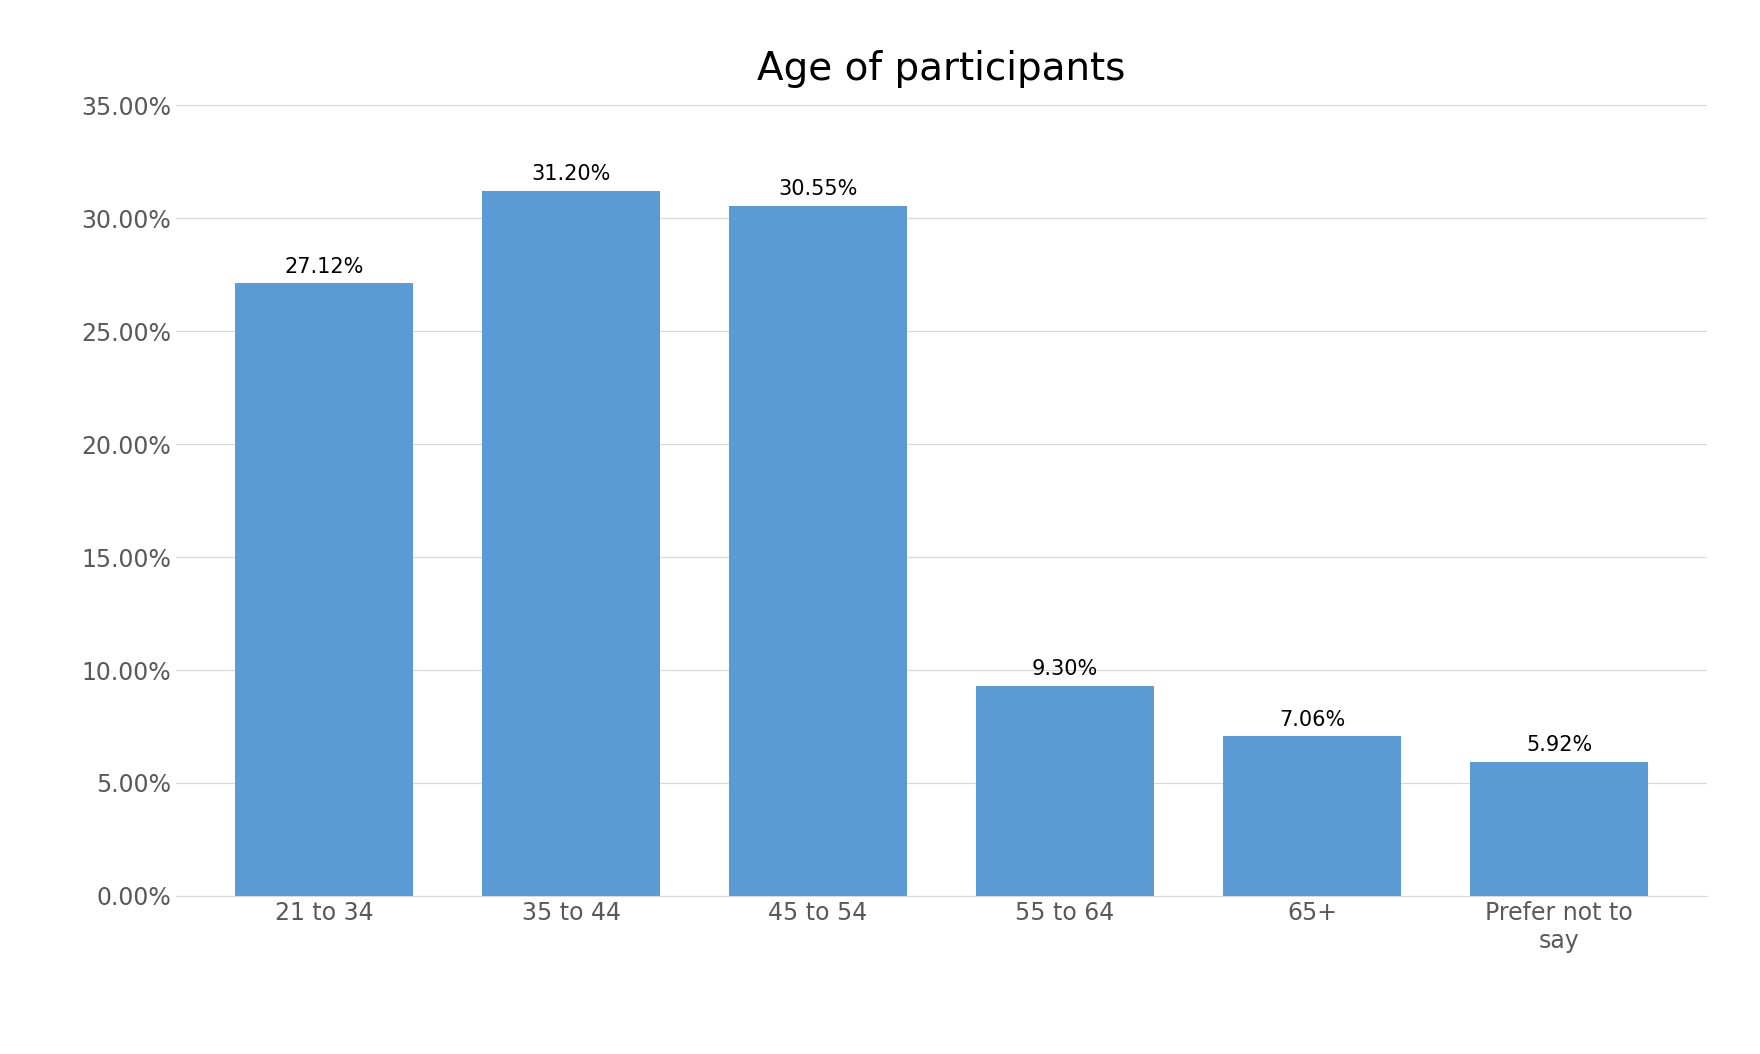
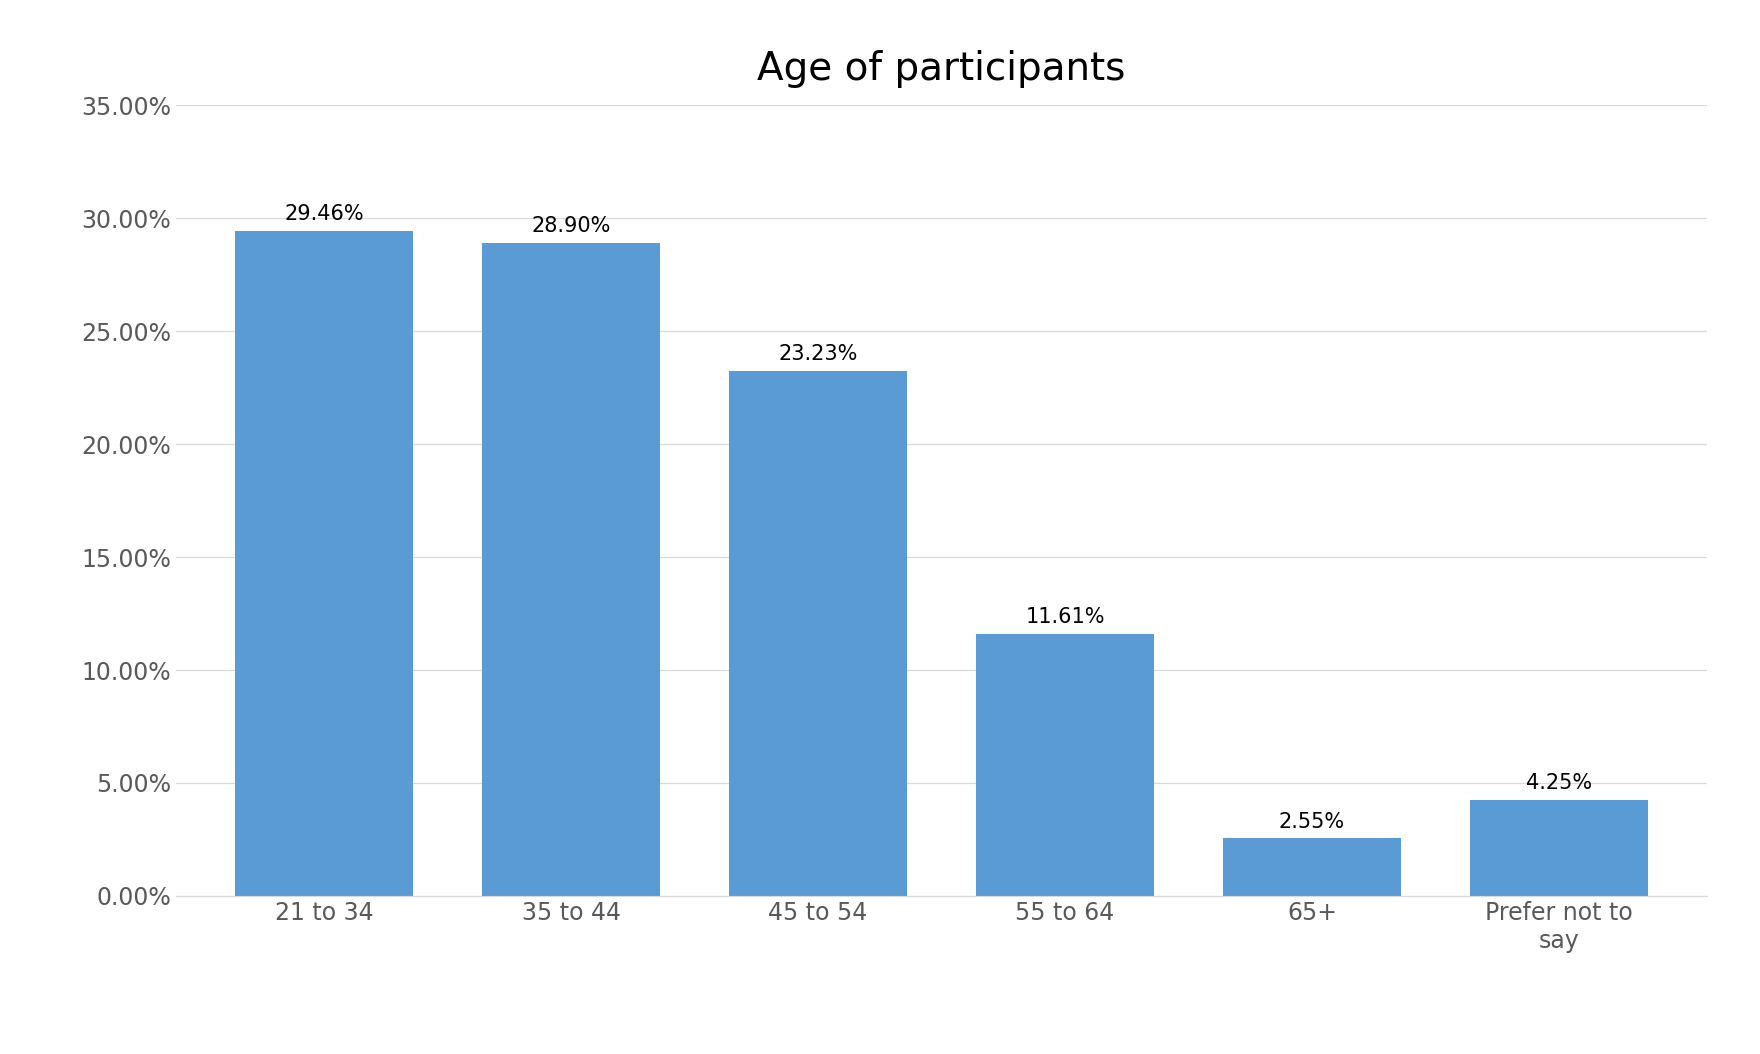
21 to 34: 27.12% -> 29.46%
35 to 44: 31.20% -> 28.90%
45 to 54: 30.55% -> 23.23%
55 to 64: 9.30% -> 11.61%
65+: 7.06% -> 2.55%
Prefer not to say: 5.92% -> 4.25%
